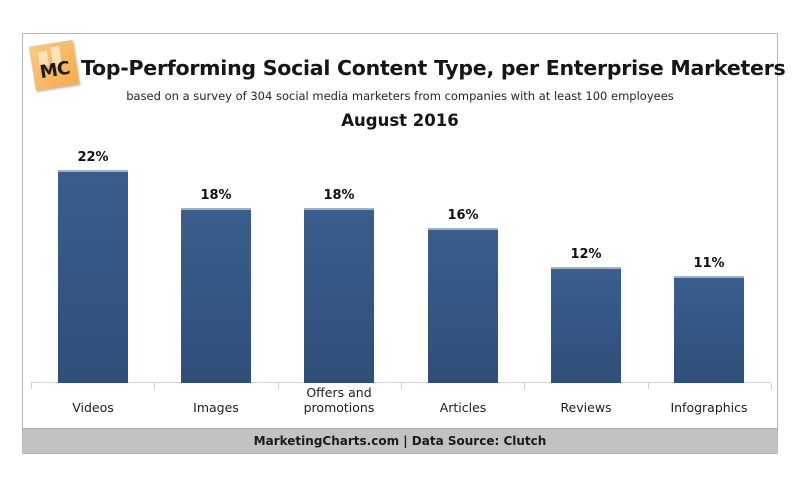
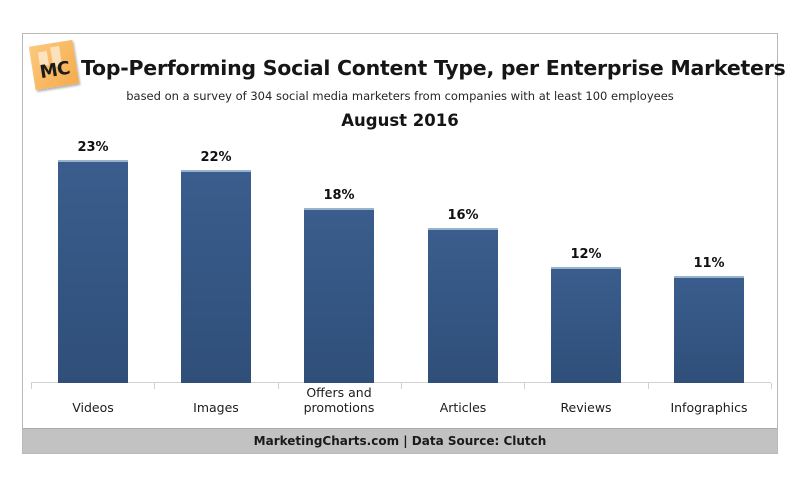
Videos: 22% -> 23%
Images: 18% -> 22%
